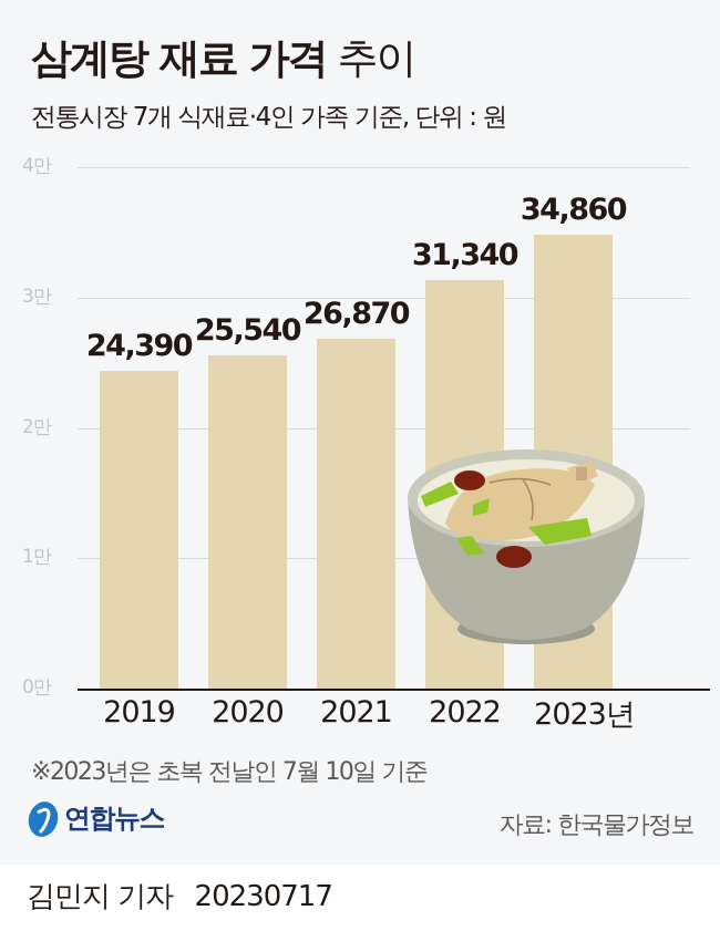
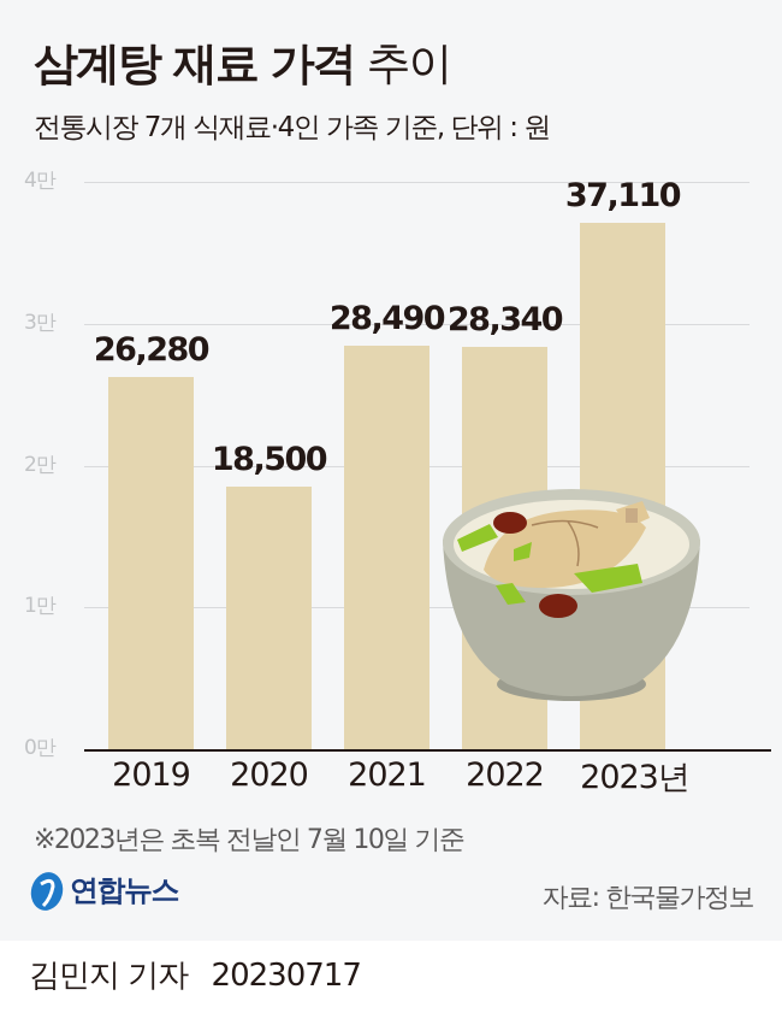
2019: 24,390 -> 26,280
2020: 25,540 -> 18,500
2021: 26,870 -> 28,490
2022: 31,340 -> 28,340
2023년: 34,860 -> 37,110
